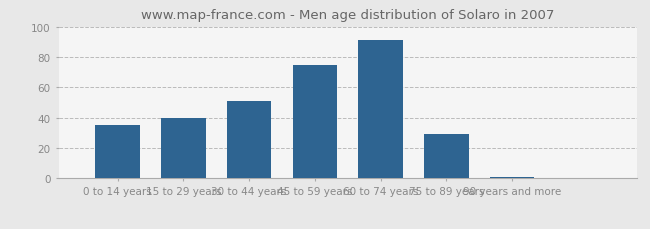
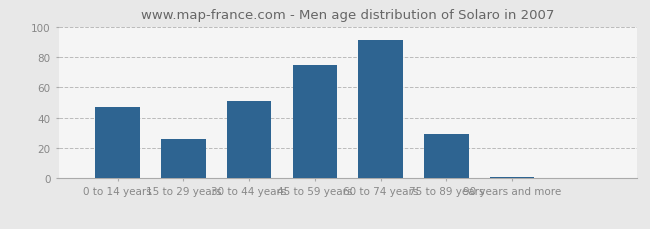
0 to 14 years: 35 -> 47
15 to 29 years: 40 -> 26
